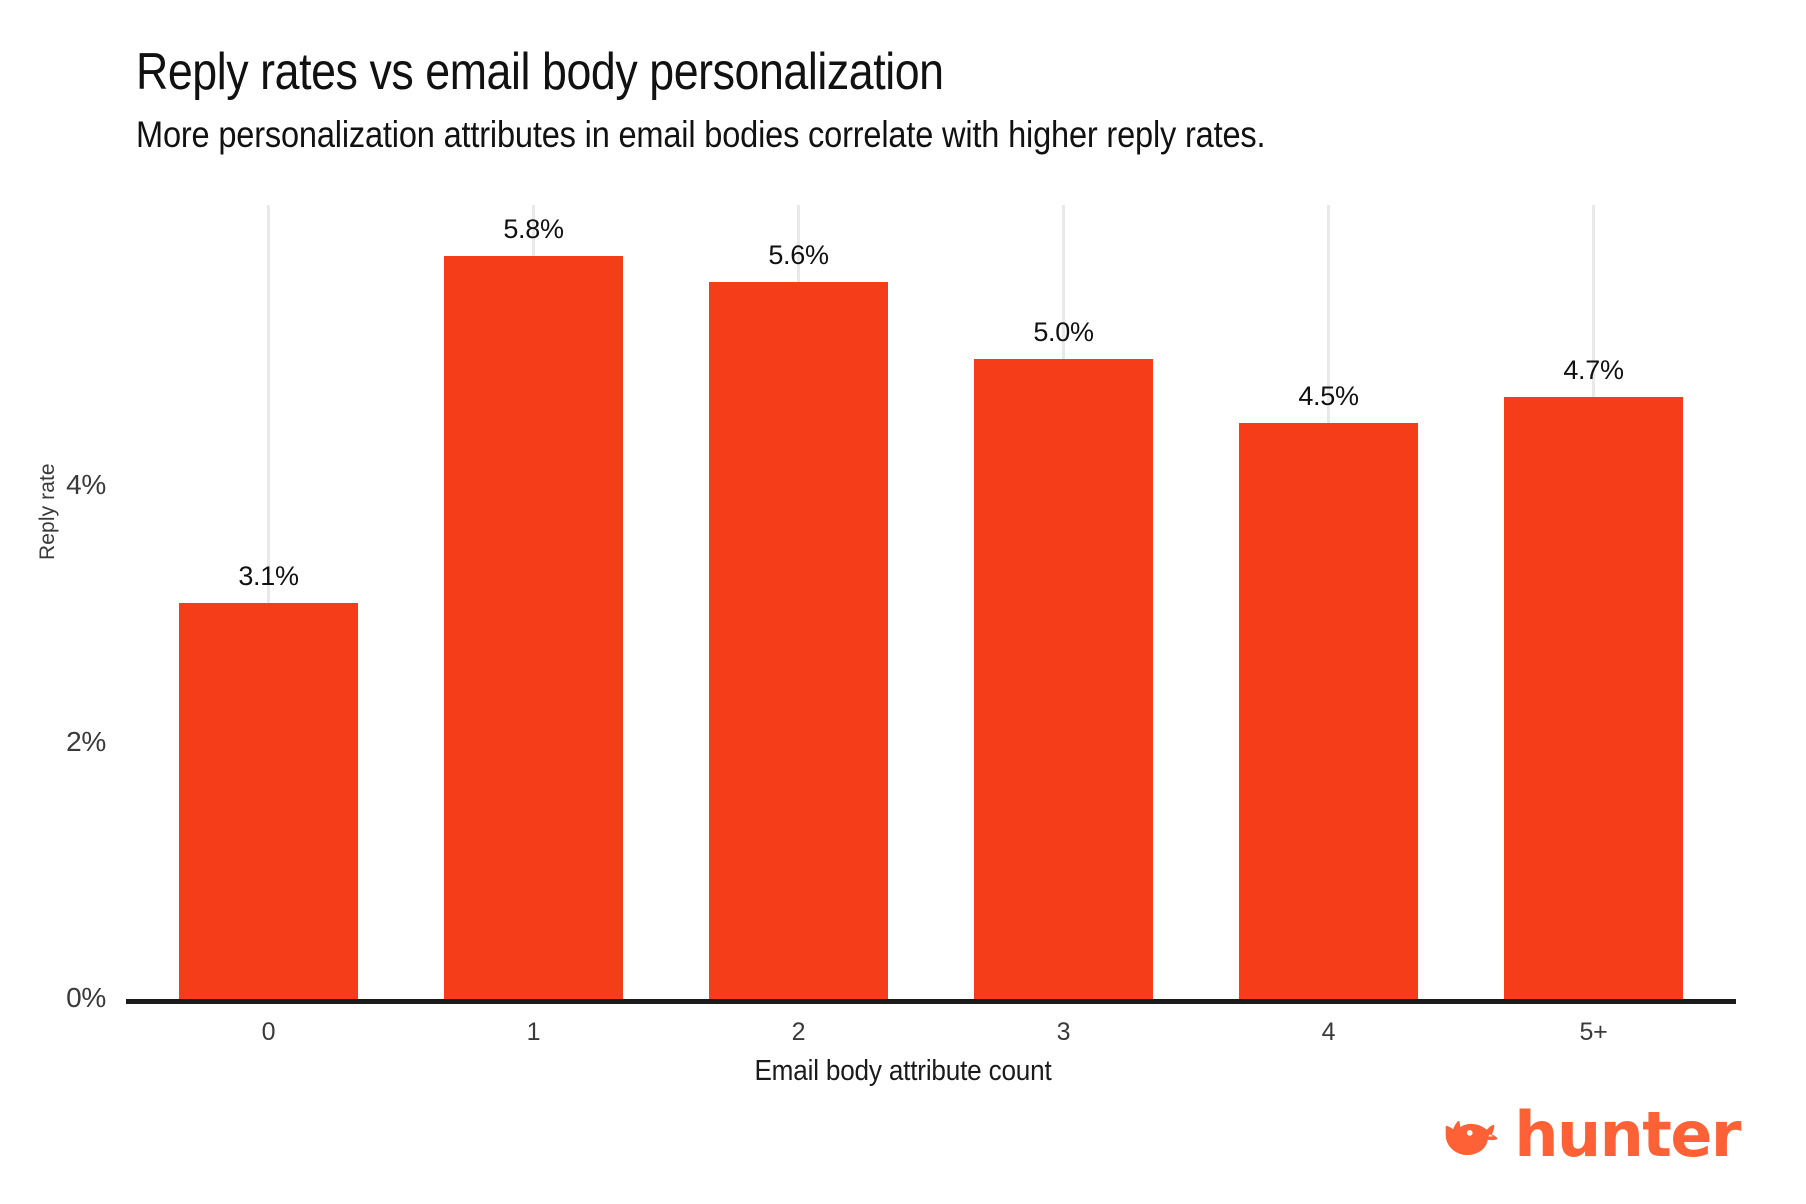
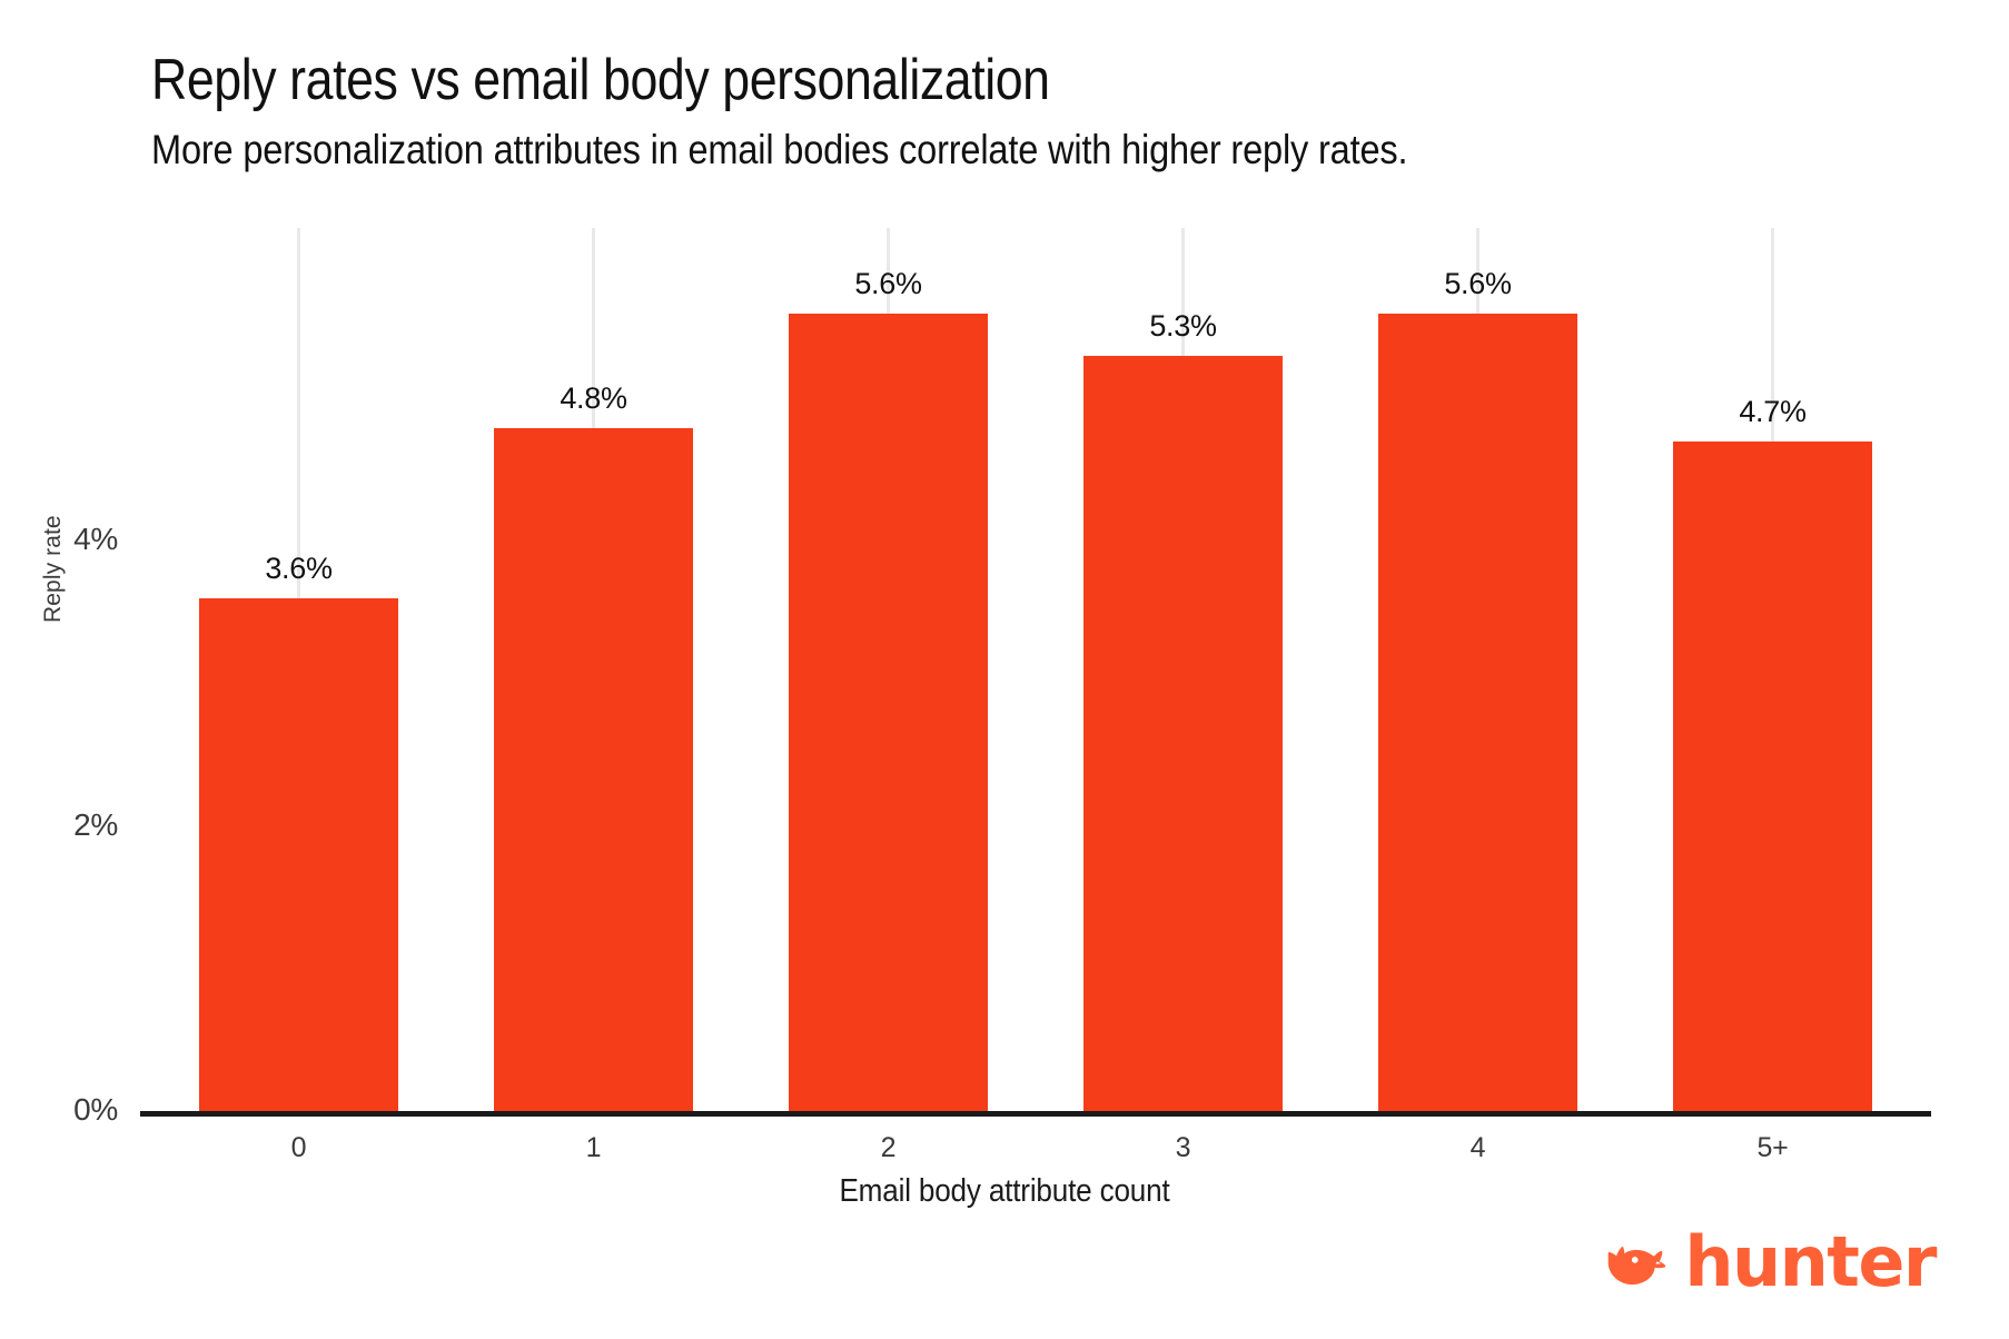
0: 3.1% -> 3.6%
1: 5.8% -> 4.8%
3: 5.0% -> 5.3%
4: 4.5% -> 5.6%
